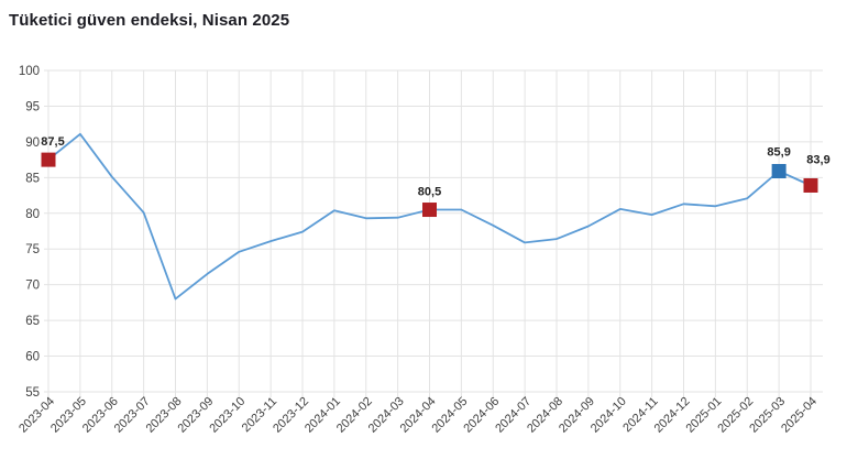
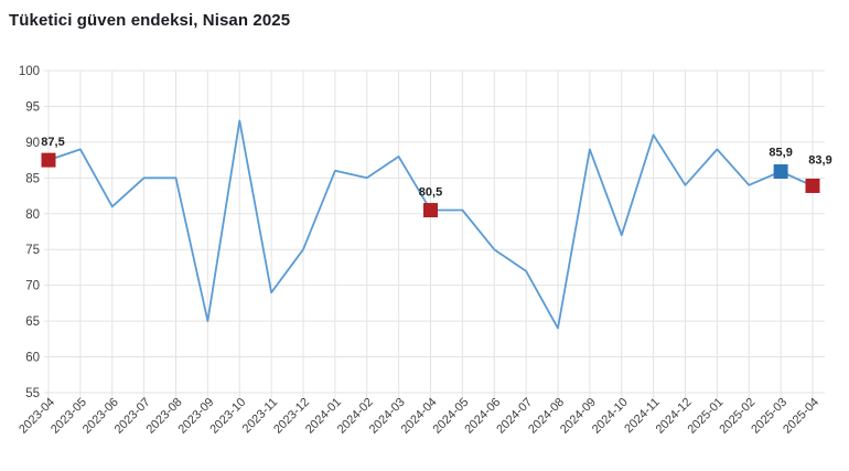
2023-05: 91 -> 89
2023-06: 85 -> 81
2023-07: 80 -> 85
2023-08: 68 -> 85
2023-09: 72 -> 65
2023-10: 75 -> 93
2023-11: 76 -> 69
2023-12: 77 -> 75
2024-01: 80 -> 86
2024-02: 79 -> 85
2024-03: 79 -> 88
2024-06: 78 -> 75
2024-07: 76 -> 72
2024-08: 76 -> 64
2024-09: 78 -> 89
2024-10: 81 -> 77
2024-11: 80 -> 91
2024-12: 81 -> 84
2025-01: 81 -> 89
2025-02: 82 -> 84
